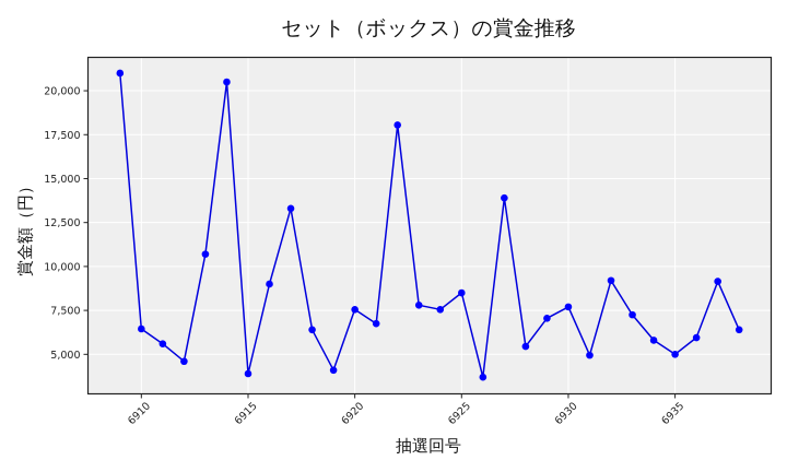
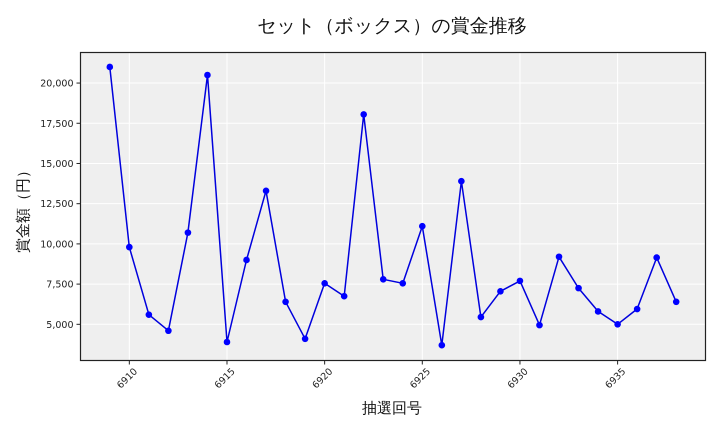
6910: 6400 -> 9800
6925: 8500 -> 11100
